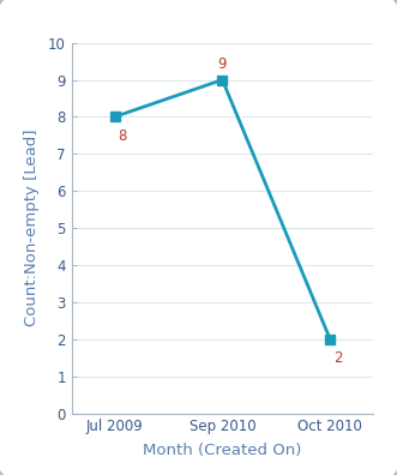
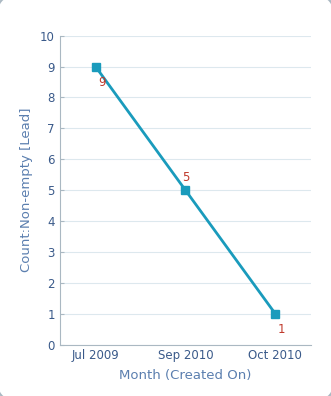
Jul 2009: 8 -> 9
Sep 2010: 9 -> 5
Oct 2010: 2 -> 1
